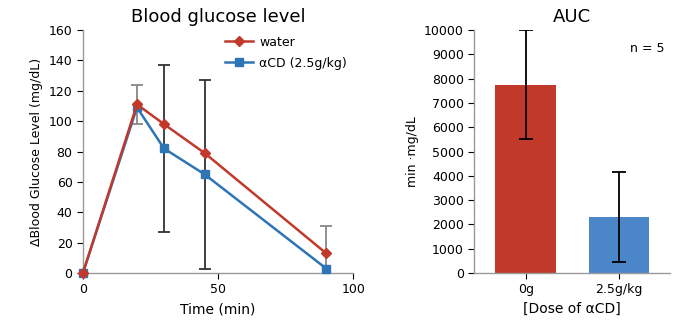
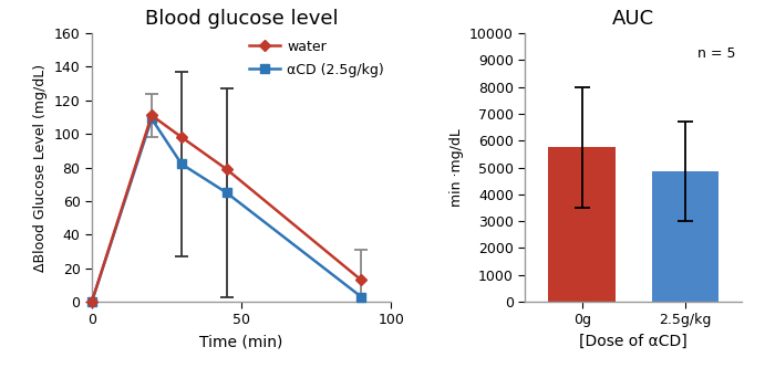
AUC/0g: 7750 -> 5750
AUC/2.5g/kg: 2300 -> 4850
